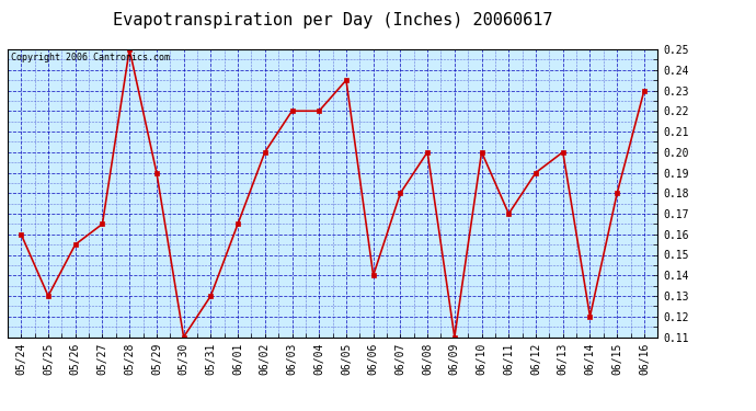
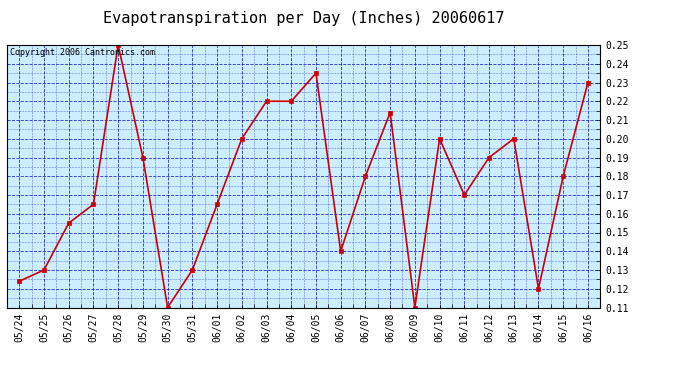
05/24: 0.160 -> 0.124
06/08: 0.200 -> 0.214
